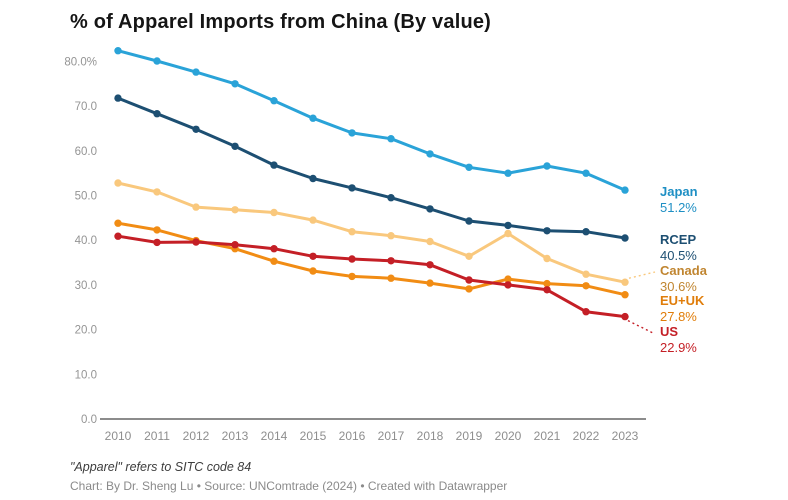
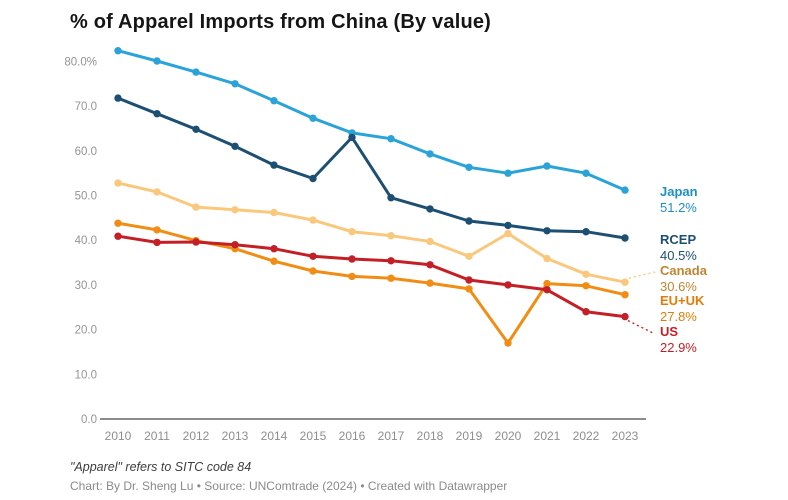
RCEP/2016: 52% -> 63%
EU+UK/2020: 31% -> 17%
